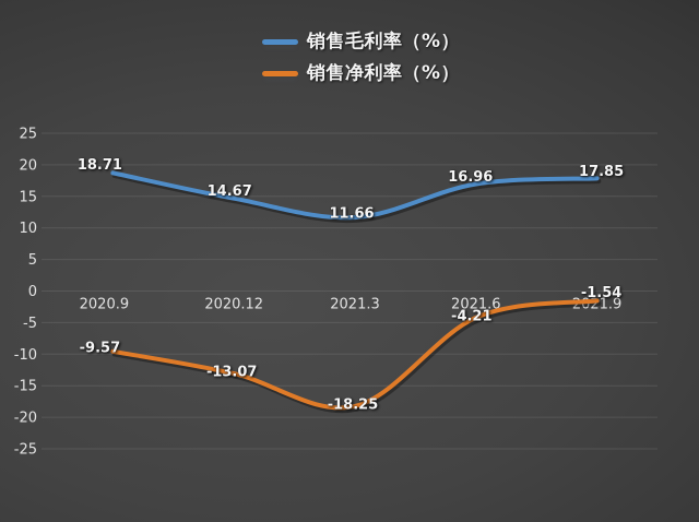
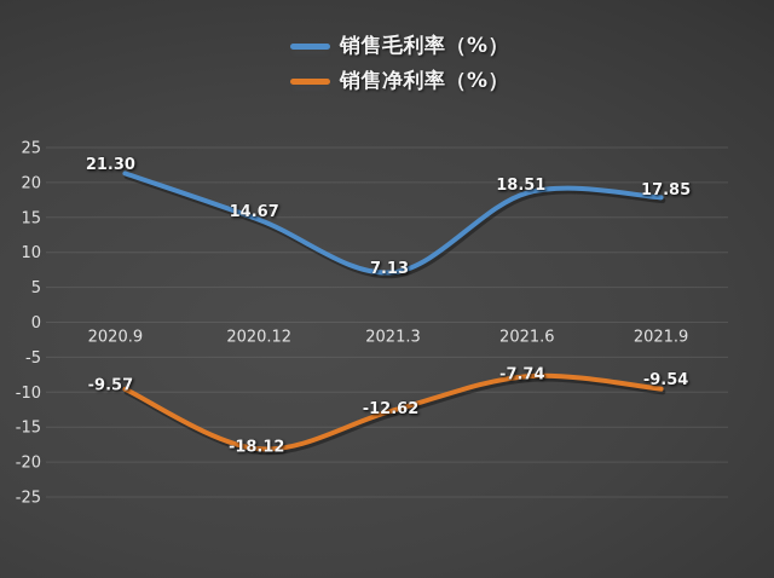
销售毛利率（%）/2020.9: 18.71 -> 21.30
销售净利率（%）/2020.12: -13.07 -> -18.12
销售毛利率（%）/2021.3: 11.66 -> 7.13
销售净利率（%）/2021.3: -18.25 -> -12.62
销售毛利率（%）/2021.6: 16.96 -> 18.51
销售净利率（%）/2021.6: -4.21 -> -7.74
销售净利率（%）/2021.9: -1.54 -> -9.54
